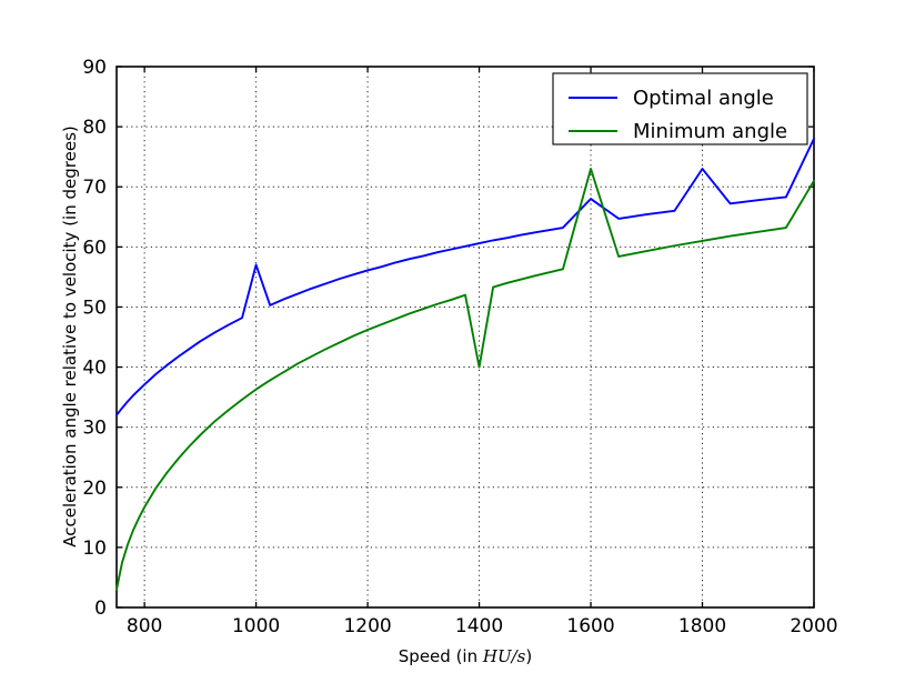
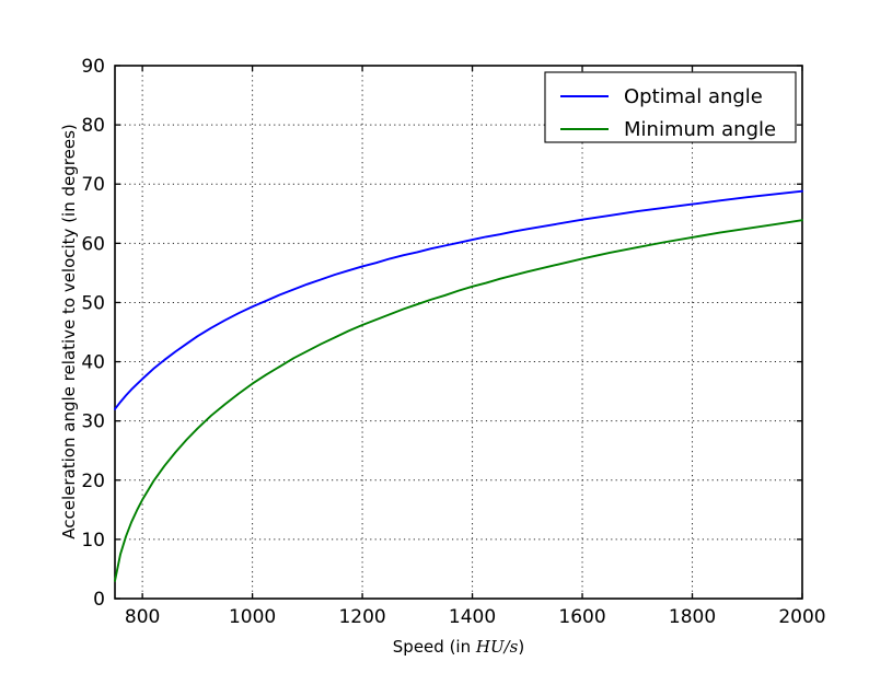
Optimal angle/1000: 57 -> 49
Minimum angle/1400: 40 -> 53
Optimal angle/1600: 68 -> 64
Minimum angle/1600: 73 -> 57
Optimal angle/1800: 73 -> 67
Optimal angle/2000: 78 -> 69
Minimum angle/2000: 71 -> 64
